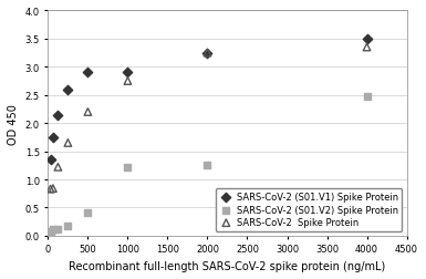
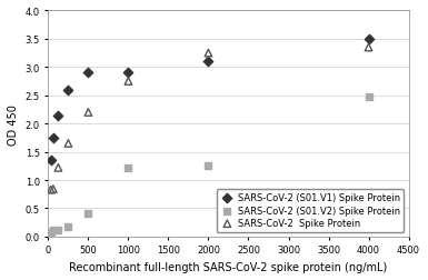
SARS-CoV-2 (S01.V1) Spike Protein/2000: 3.24 -> 3.10
